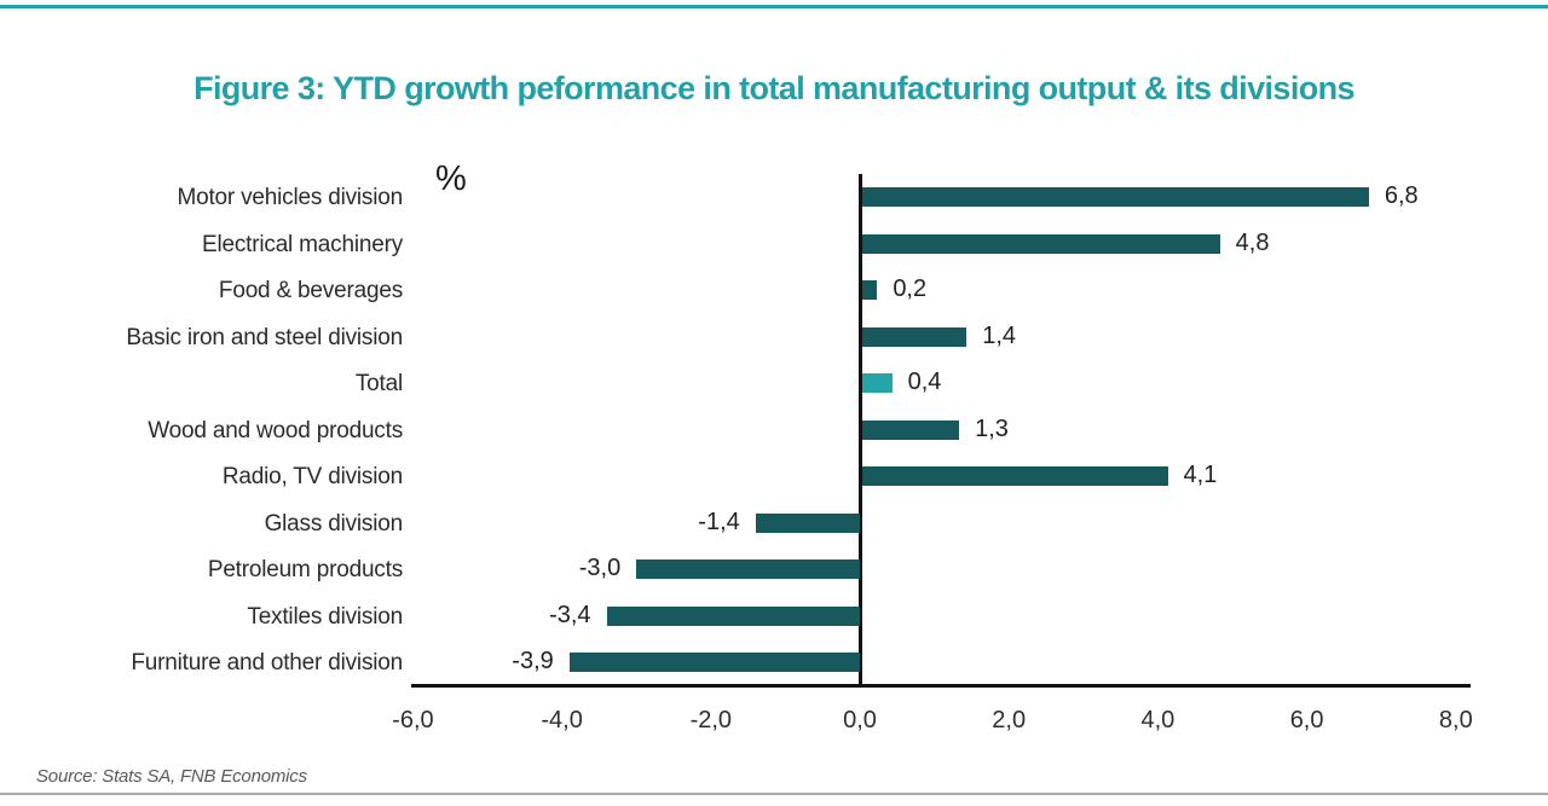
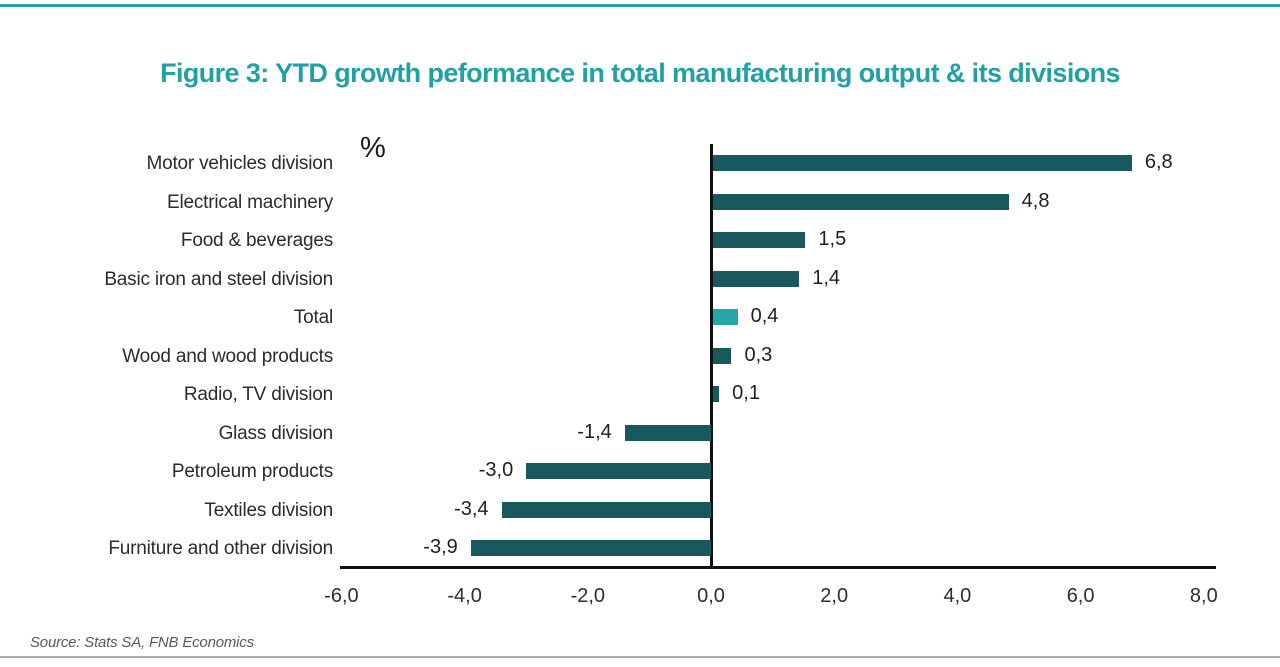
Food & beverages: 0,2 -> 1,5
Wood and wood products: 1,3 -> 0,3
Radio, TV division: 4,1 -> 0,1
